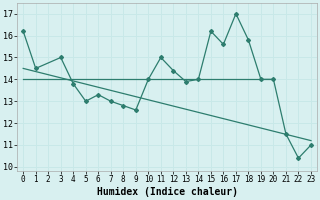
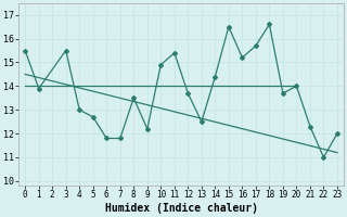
0: 16.2 -> 15.5
1: 14.5 -> 13.9
3: 15.0 -> 15.5
4: 13.8 -> 13.0
5: 13.0 -> 12.7
6: 13.3 -> 11.8
7: 13.0 -> 11.8
8: 12.8 -> 13.5
9: 12.6 -> 12.2
10: 14.0 -> 14.9
11: 15.0 -> 15.4
12: 14.4 -> 13.7
13: 13.9 -> 12.5
14: 14.0 -> 14.4
15: 16.2 -> 16.5
16: 15.6 -> 15.2
17: 17.0 -> 15.7
18: 15.8 -> 16.6
19: 14.0 -> 13.7
21: 11.5 -> 12.3
22: 10.4 -> 11.0
23: 11.0 -> 12.0
